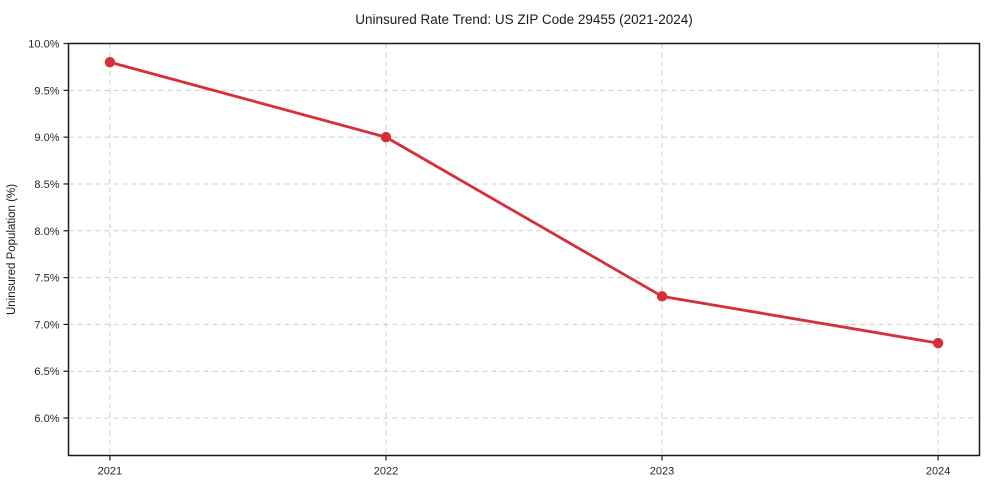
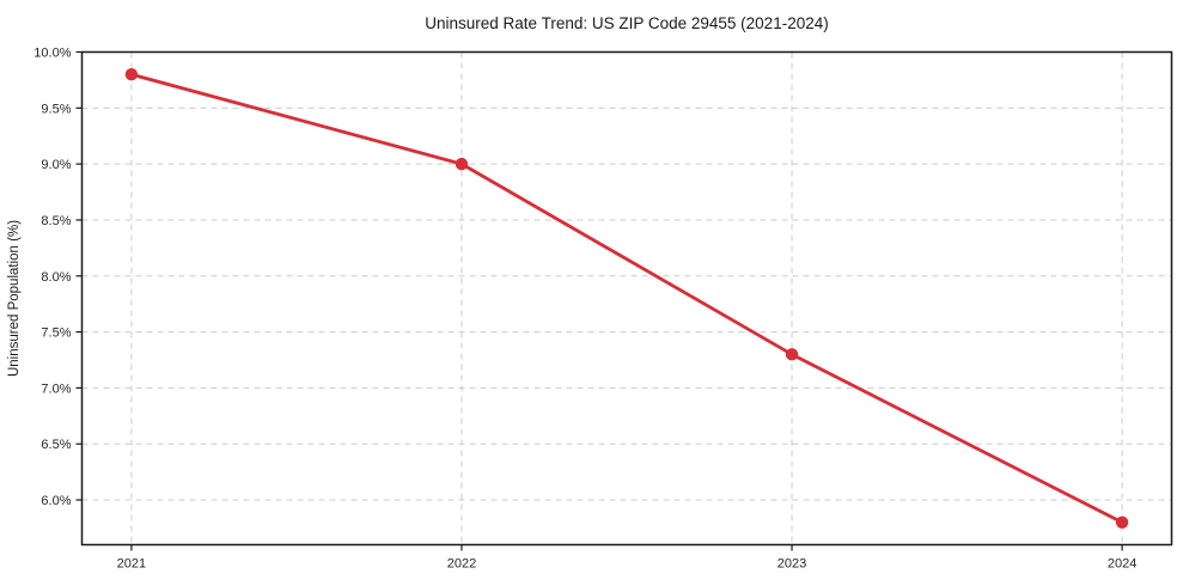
2024: 6.8% -> 5.8%
